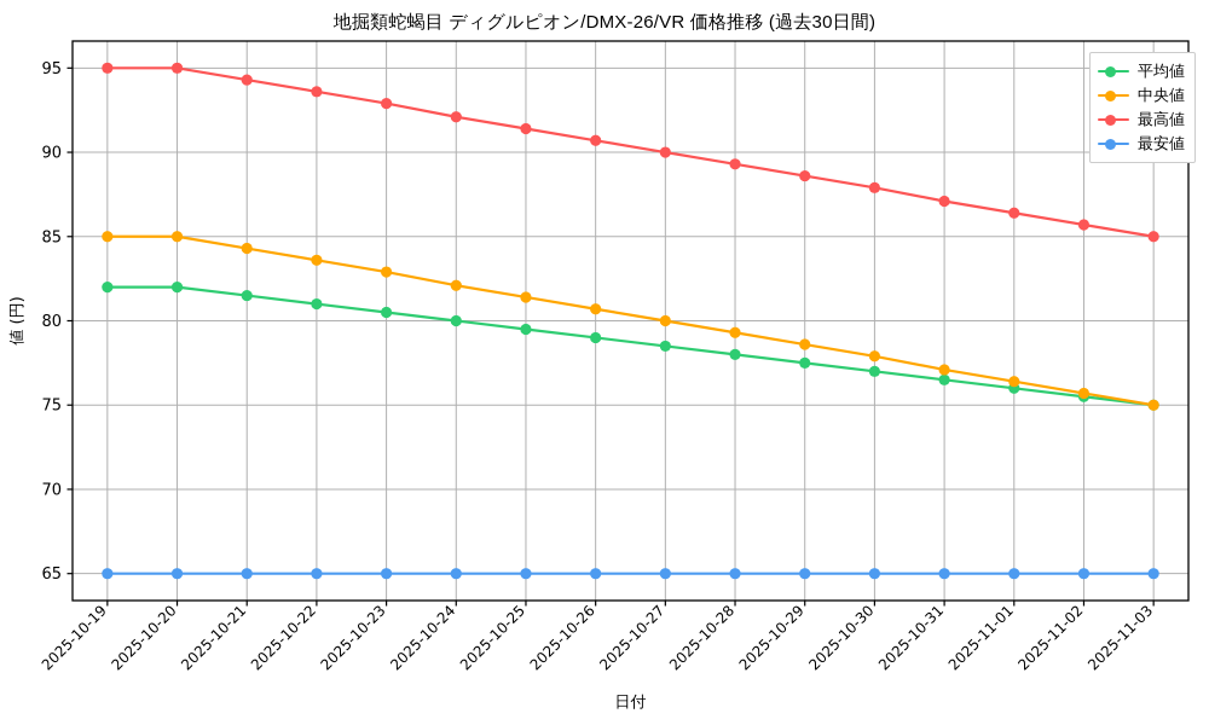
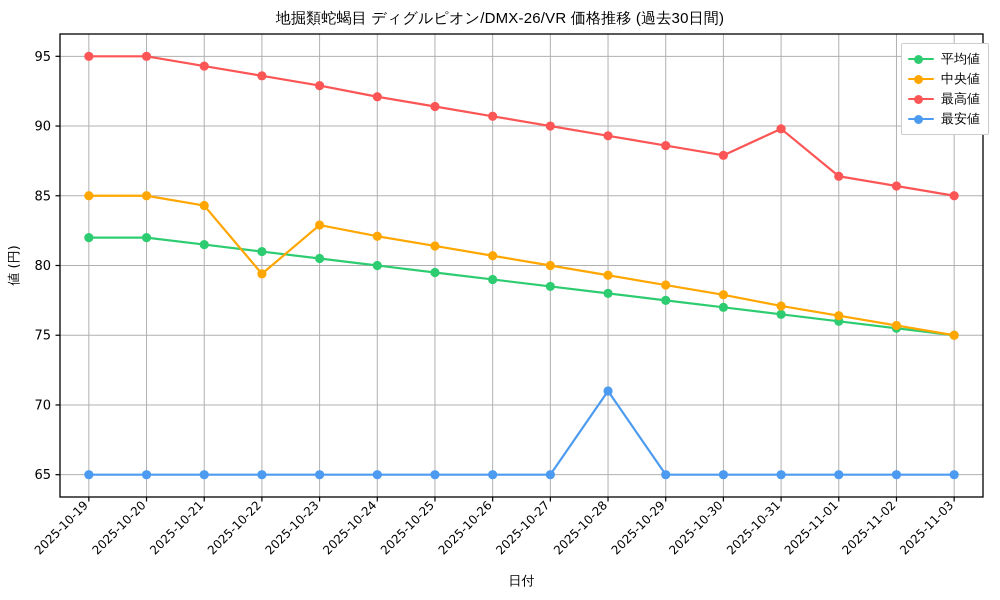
中央値/2025-10-22: 83.6 -> 79.4
最安値/2025-10-28: 65 -> 71
最高値/2025-10-31: 87.1 -> 89.8
